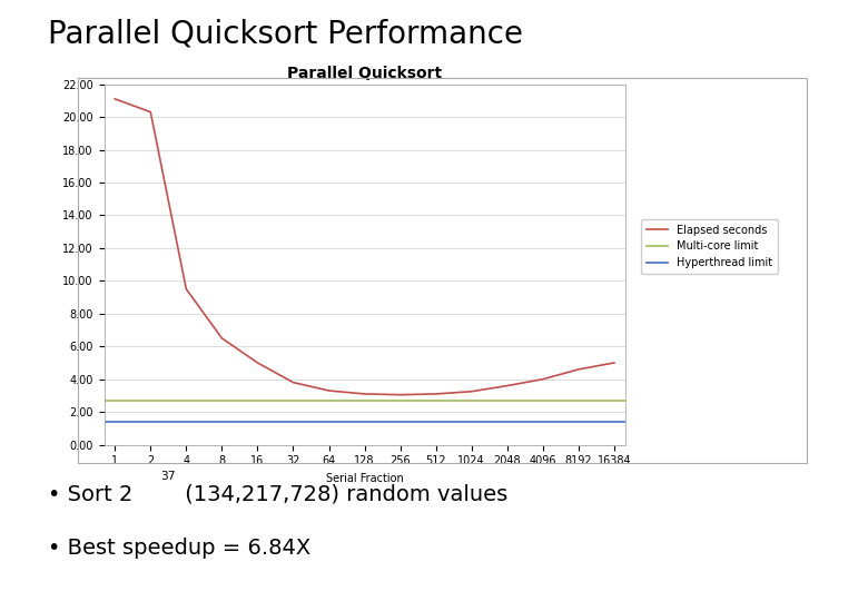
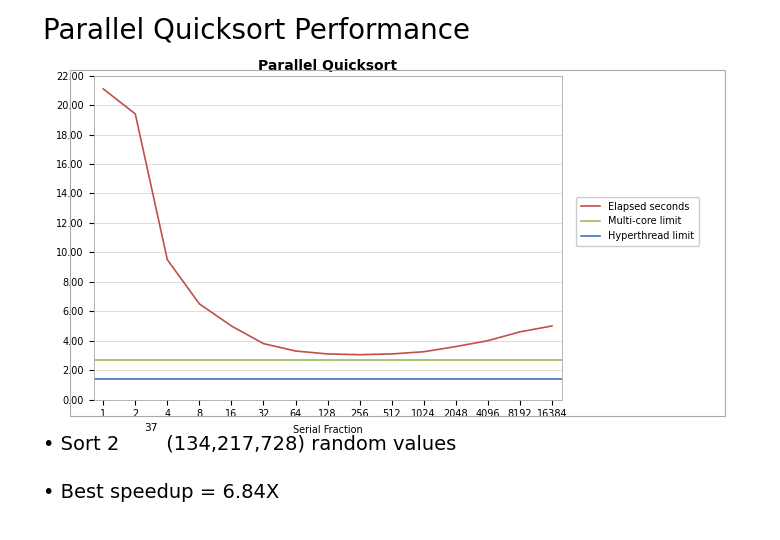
2: 20.3 -> 19.4
